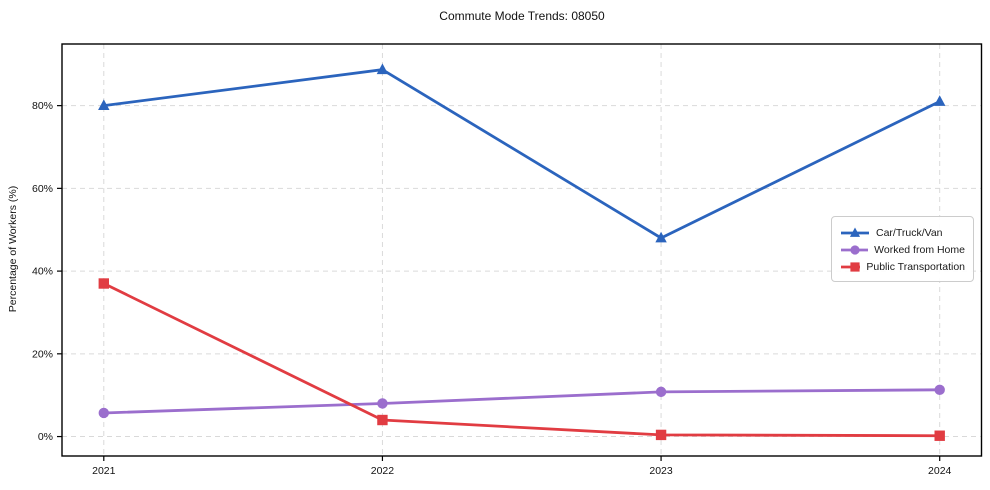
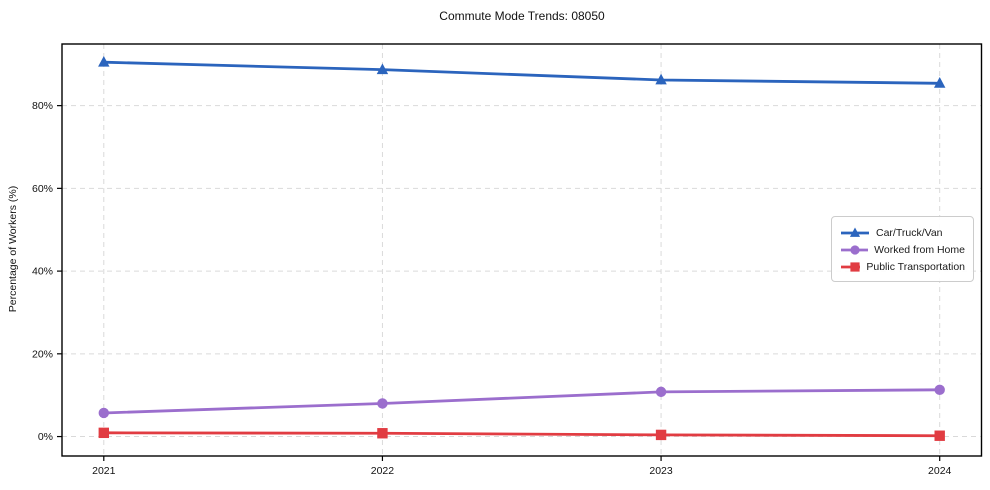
Car/Truck/Van/2021: 80% -> 90%
Public Transportation/2021: 37% -> 1%
Public Transportation/2022: 4% -> 1%
Car/Truck/Van/2023: 48% -> 86%
Car/Truck/Van/2024: 81% -> 85%
